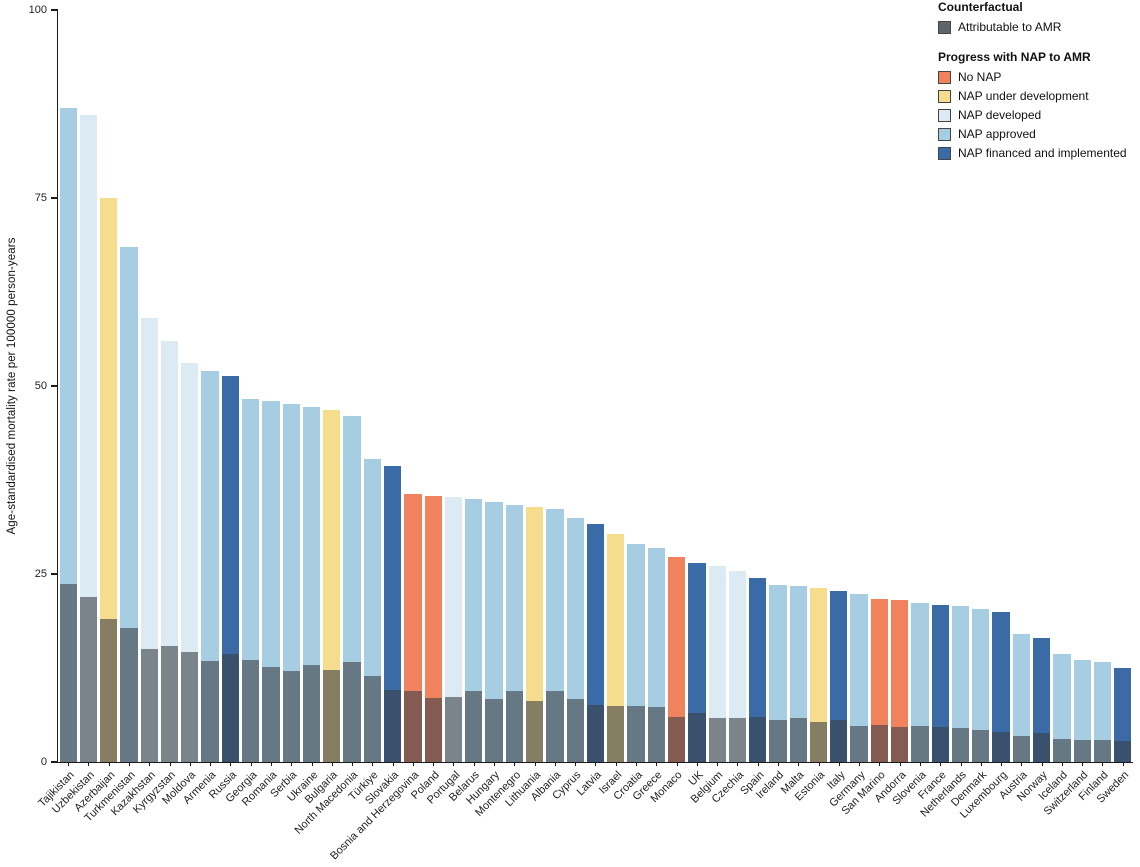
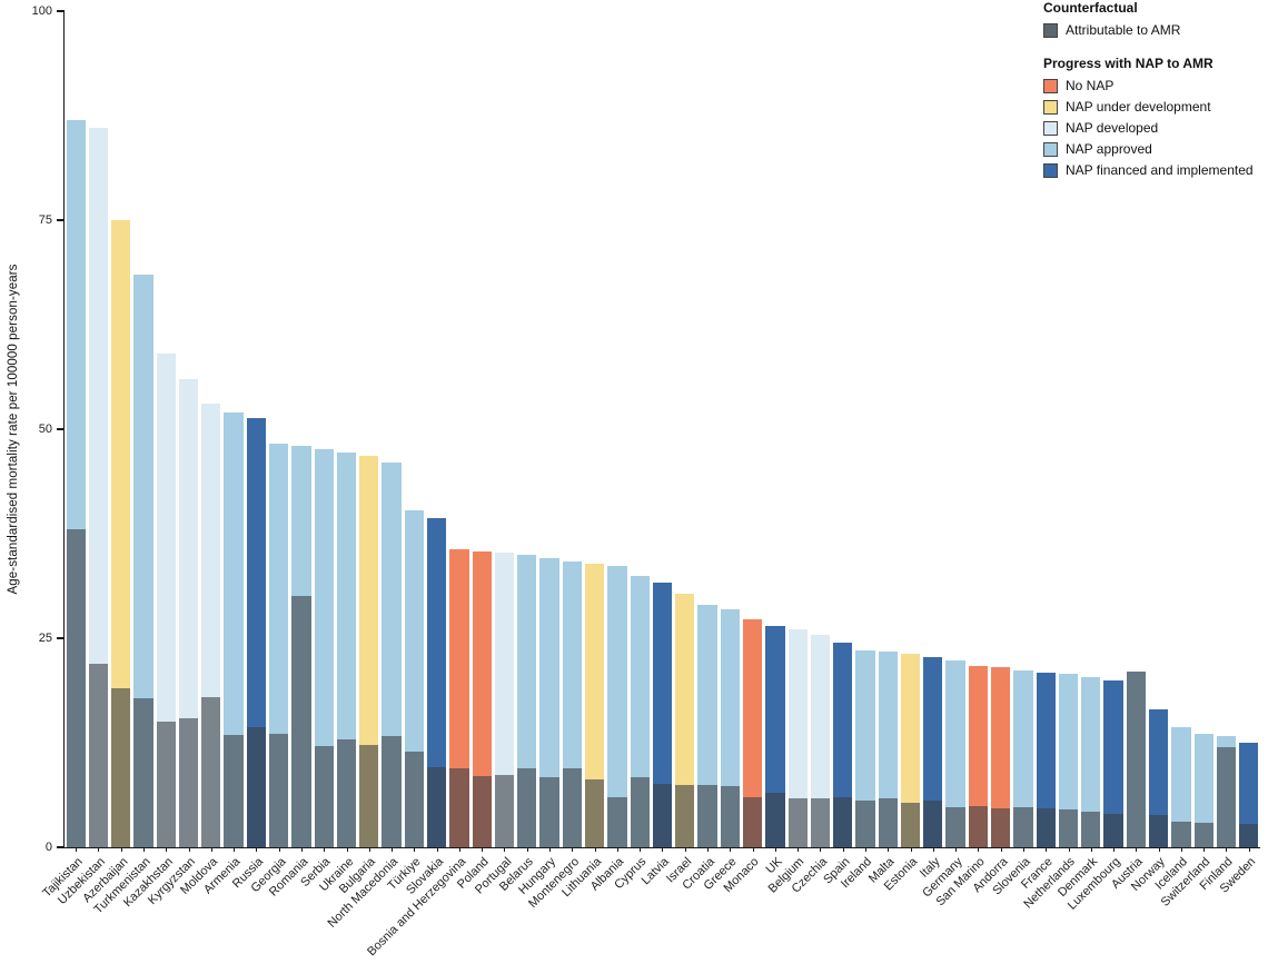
Attributable to AMR/Tajikistan: 24 -> 38
Attributable to AMR/Moldova: 15 -> 18
Attributable to AMR/Romania: 13 -> 30
Attributable to AMR/Albania: 9 -> 6
Attributable to AMR/Austria: 3 -> 21
Attributable to AMR/Finland: 3 -> 12
